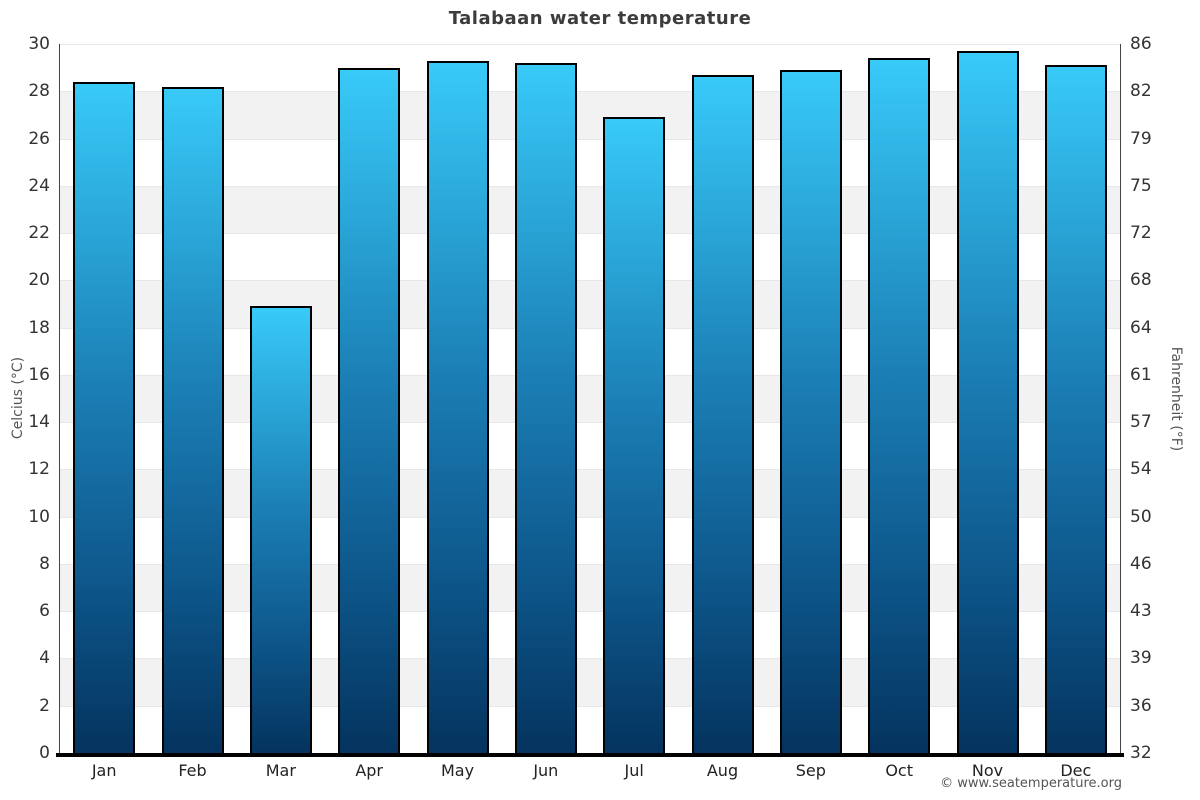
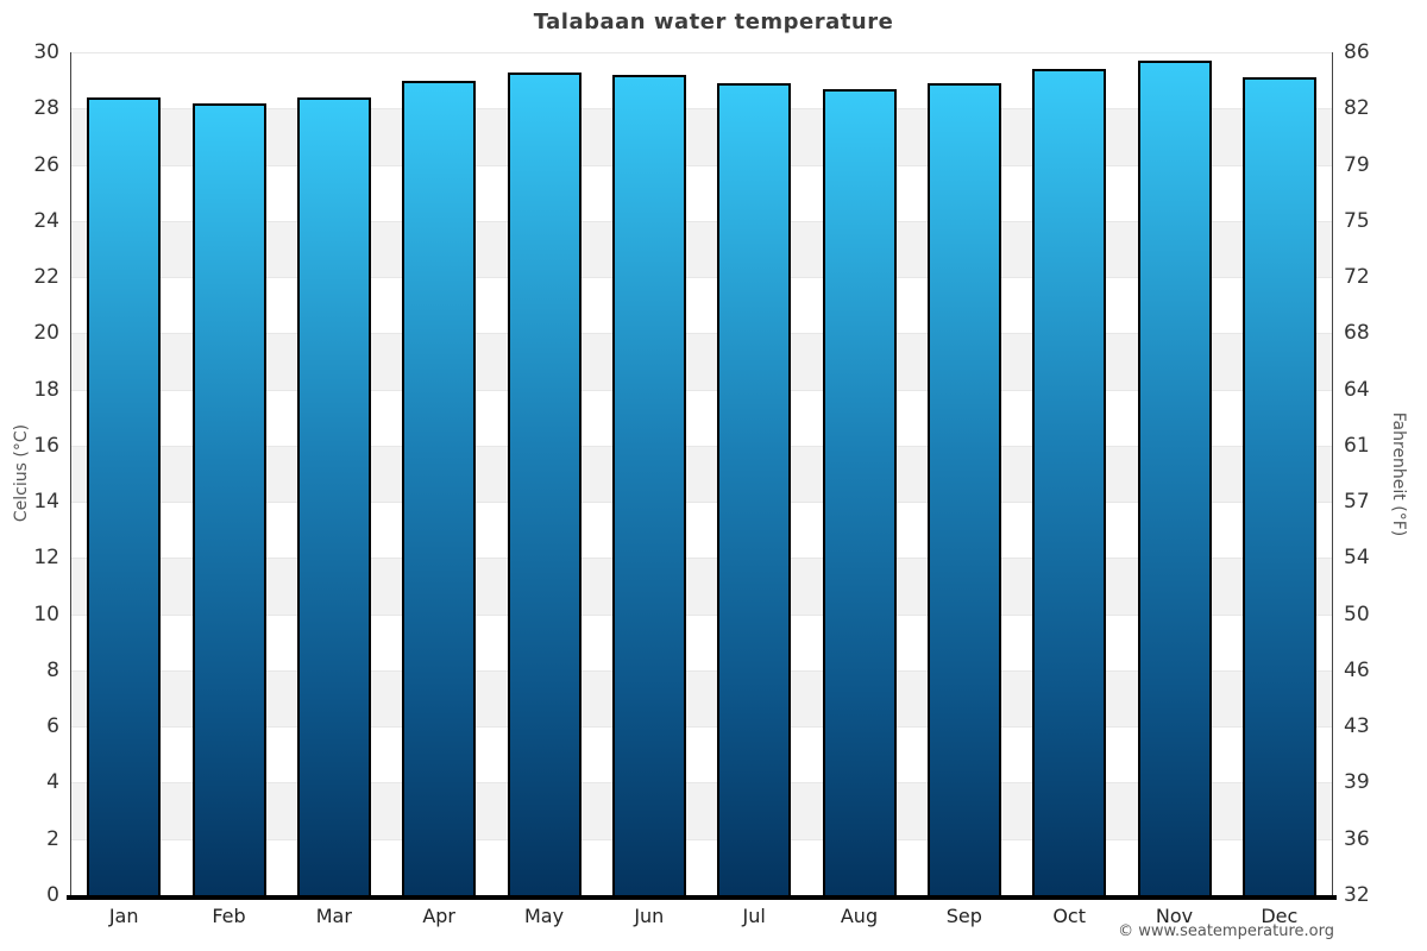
Mar: 18.9 -> 28.4
Jul: 26.9 -> 28.9
